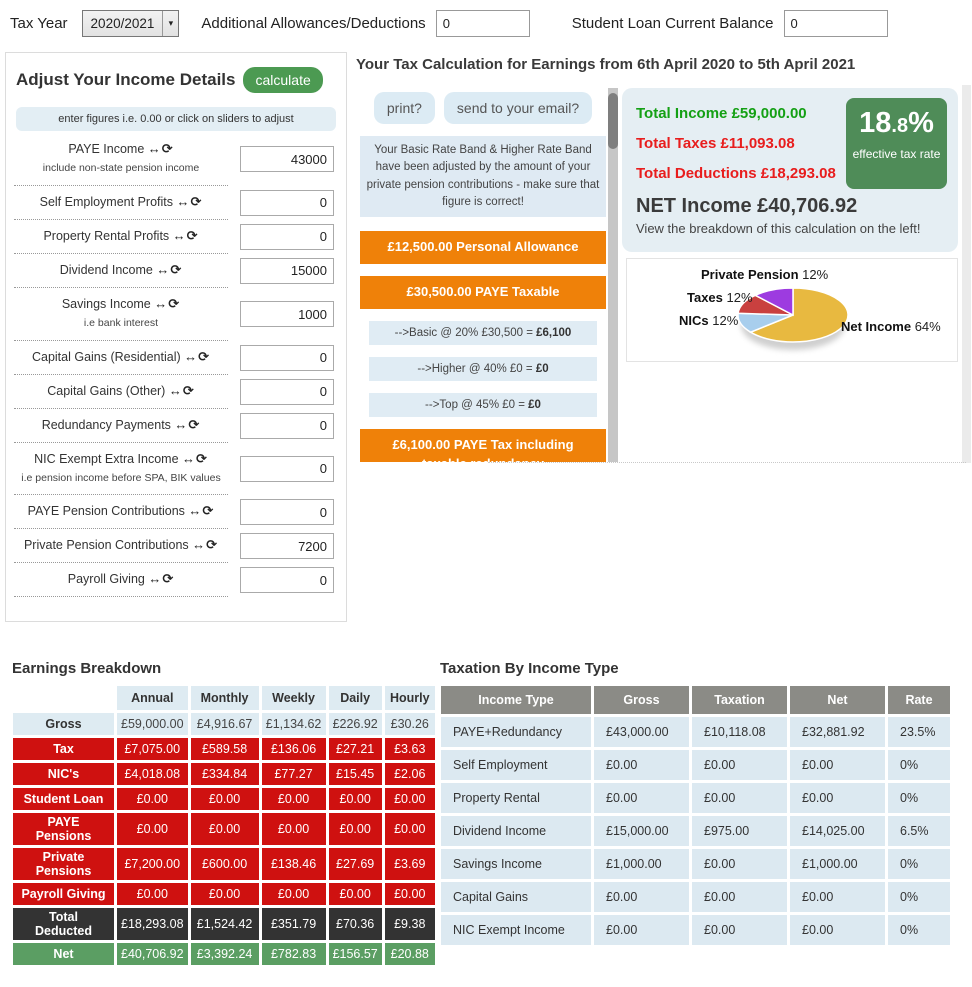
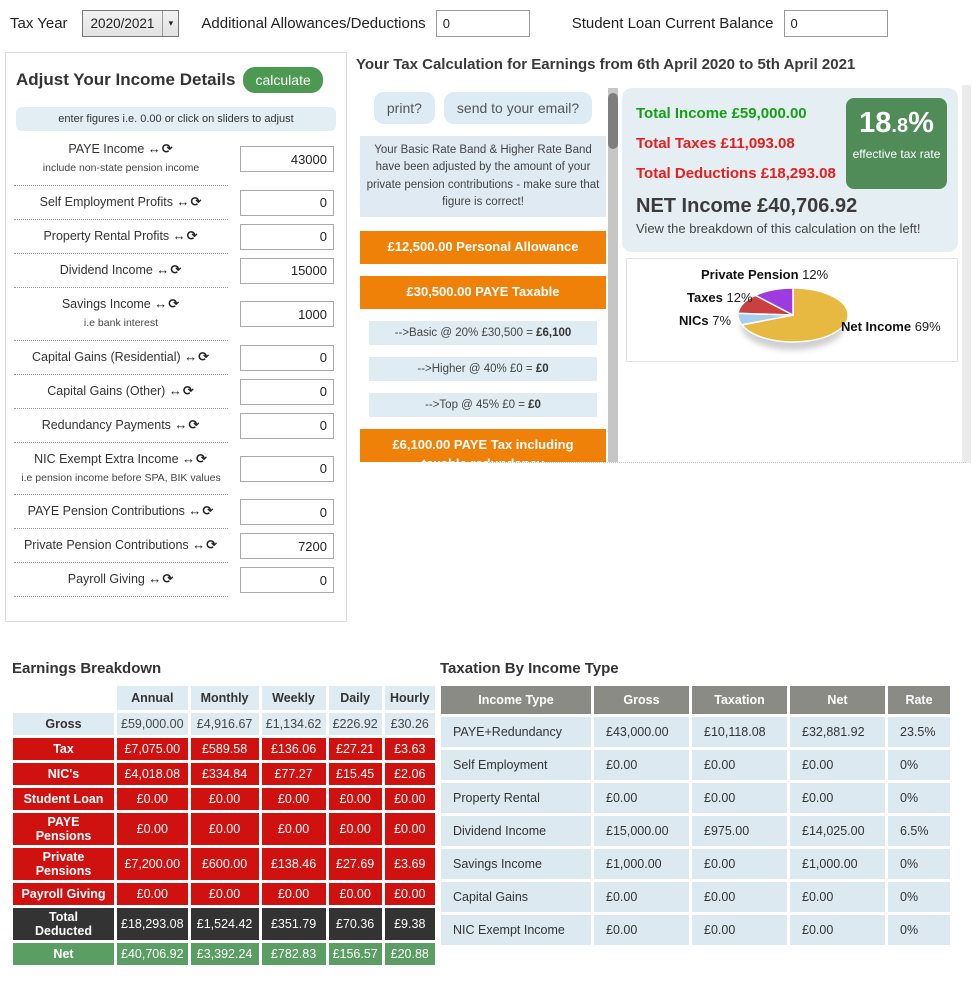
Net Income: 64% -> 69%
NICs: 12% -> 7%
